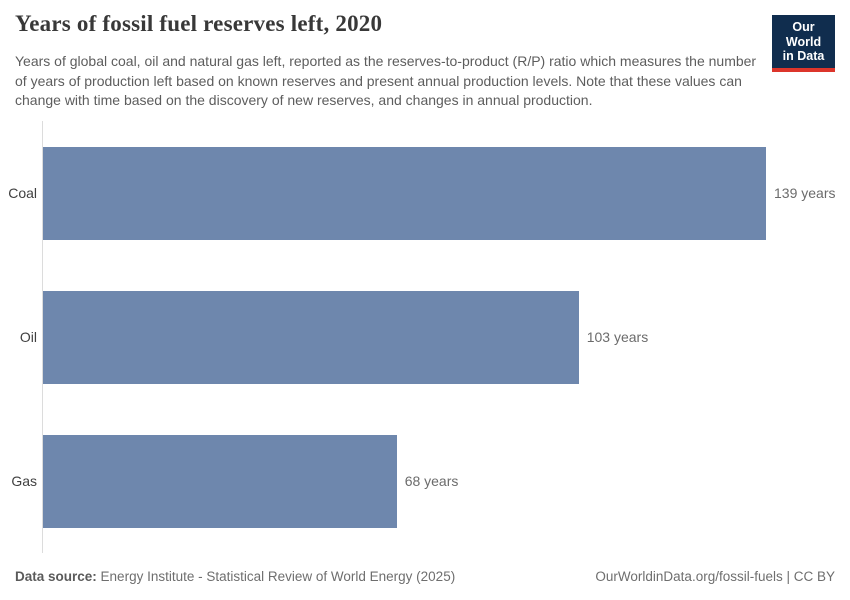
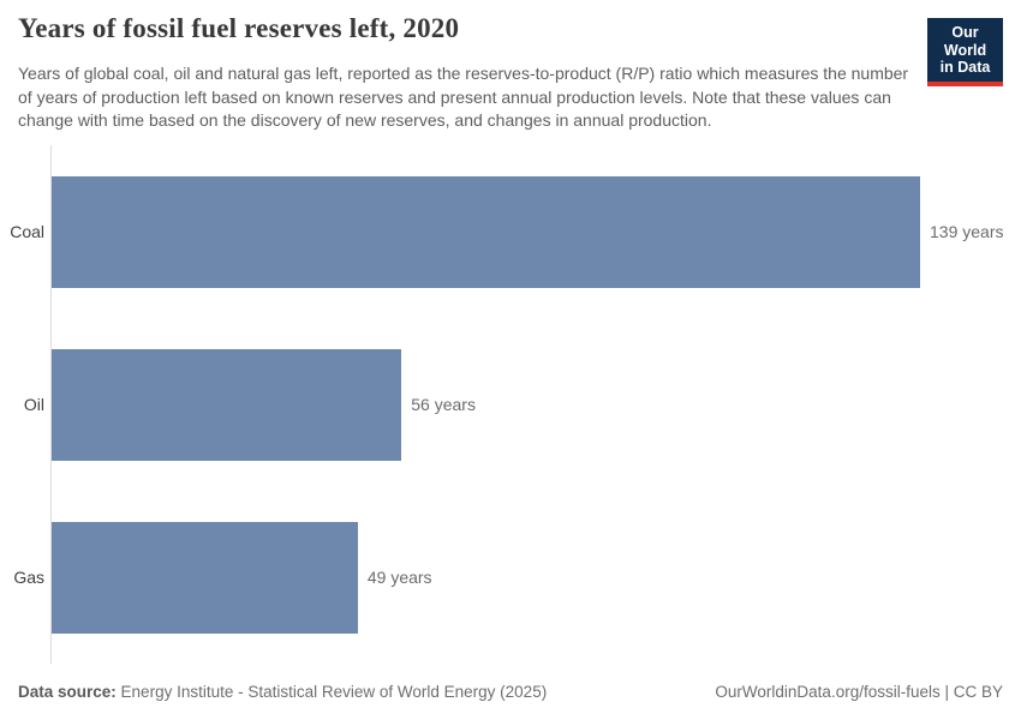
Oil: 103 -> 56
Gas: 68 -> 49
